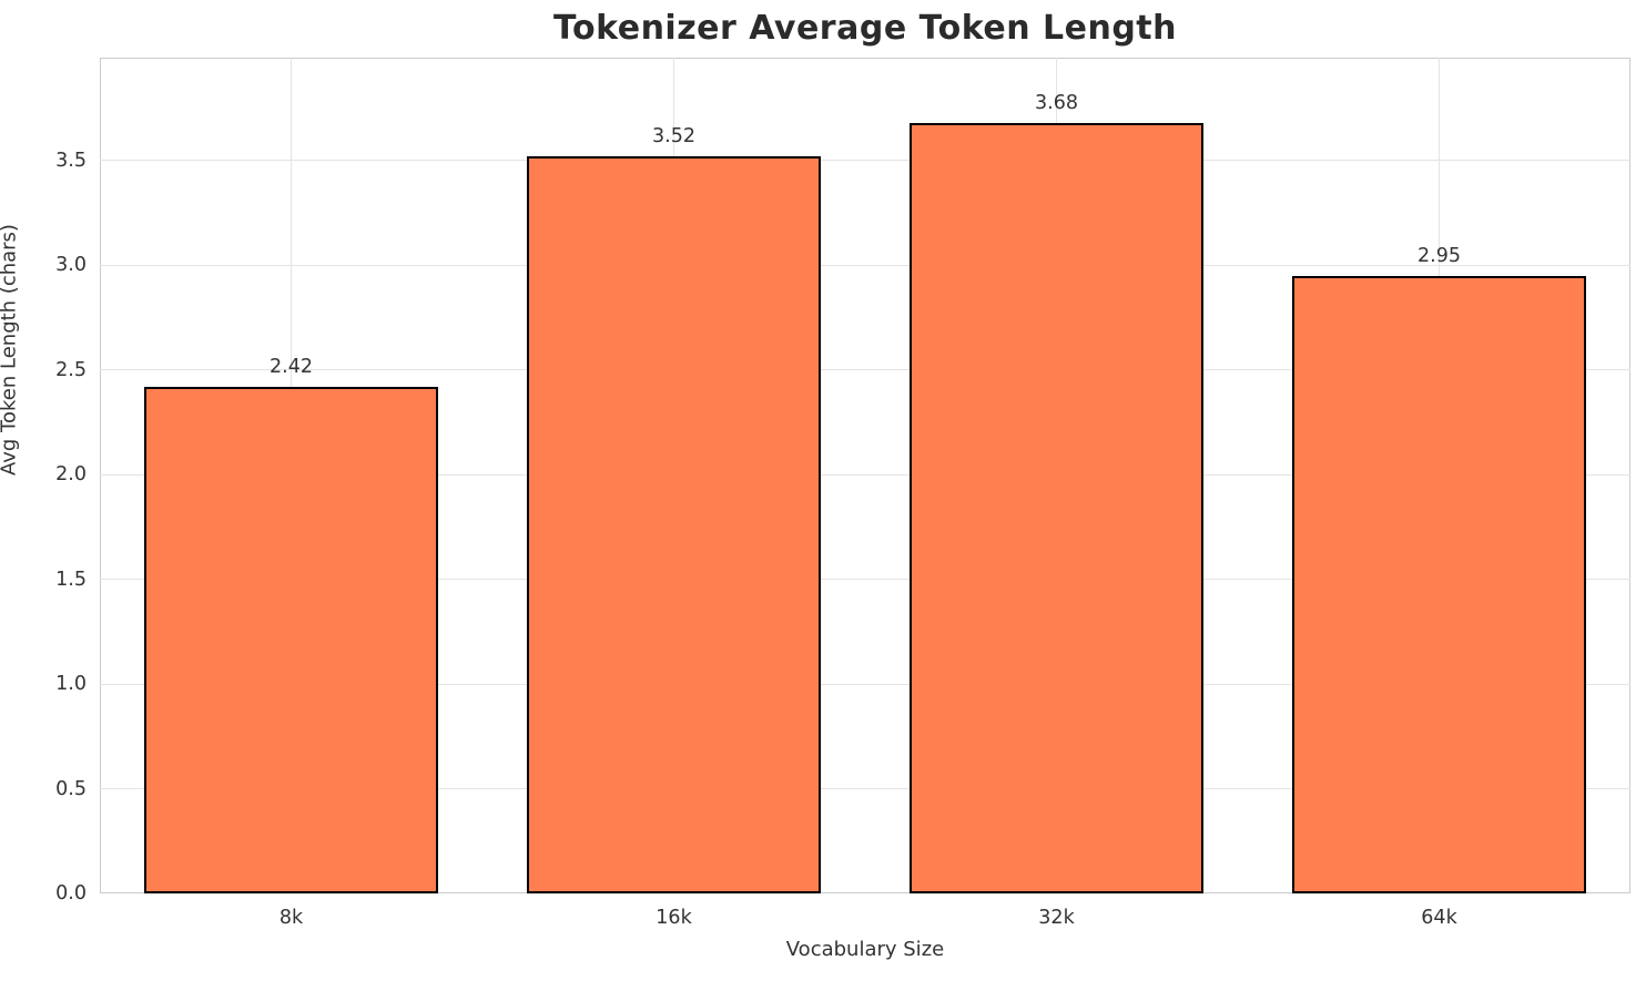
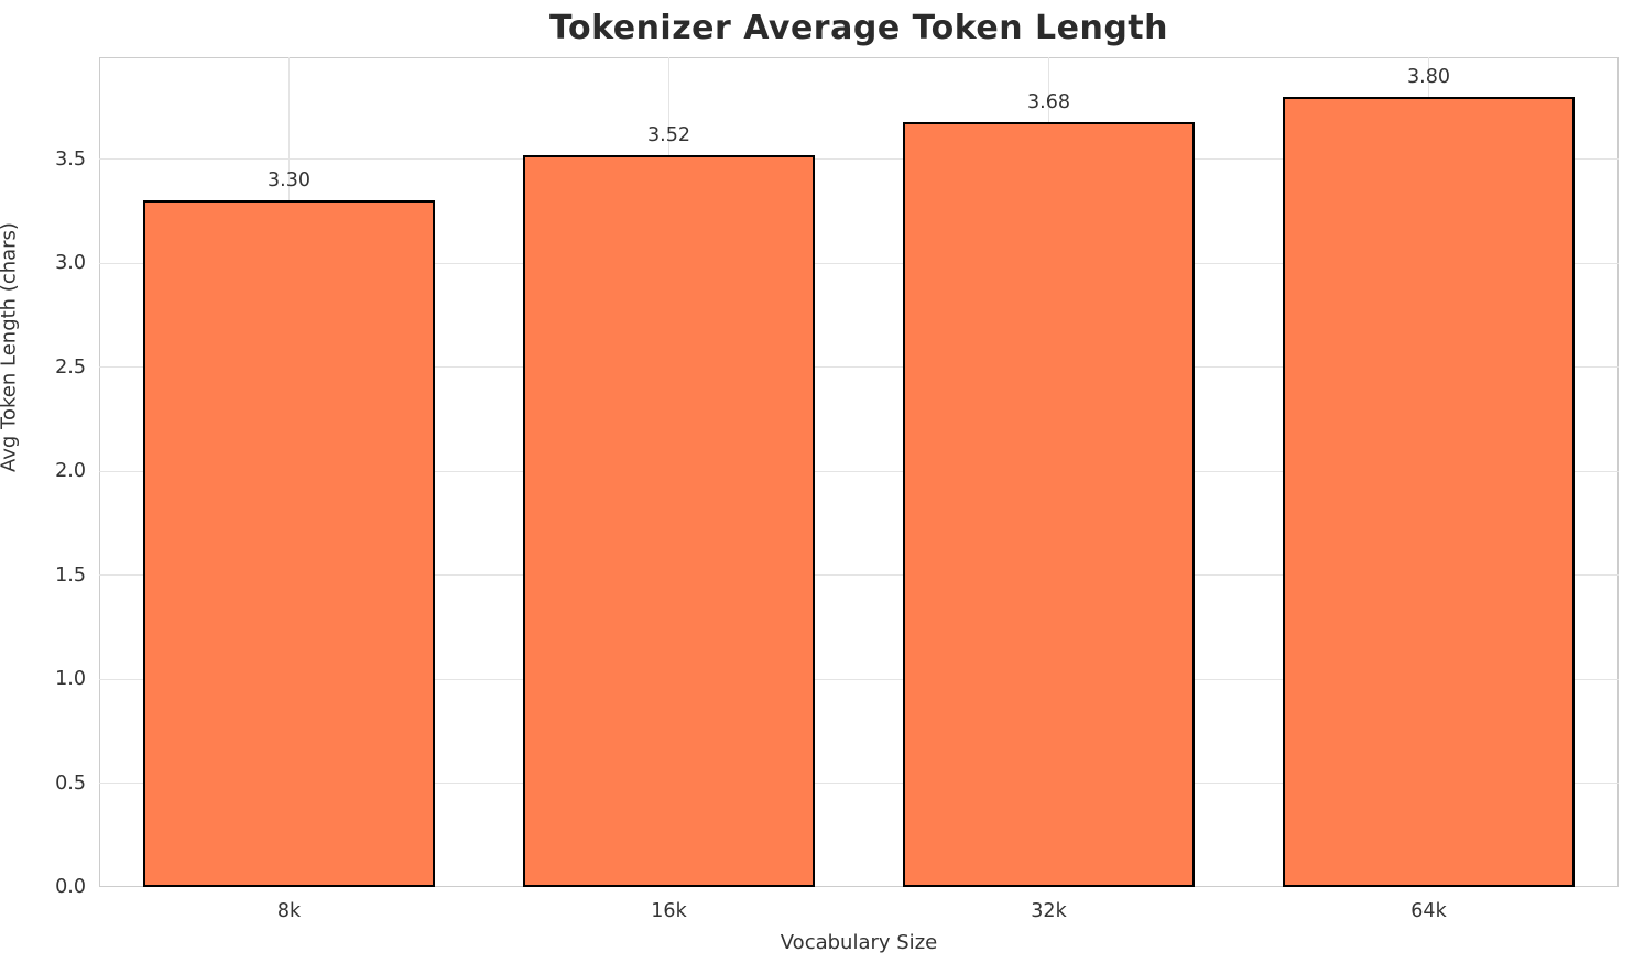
8k: 2.42 -> 3.30
64k: 2.95 -> 3.80
